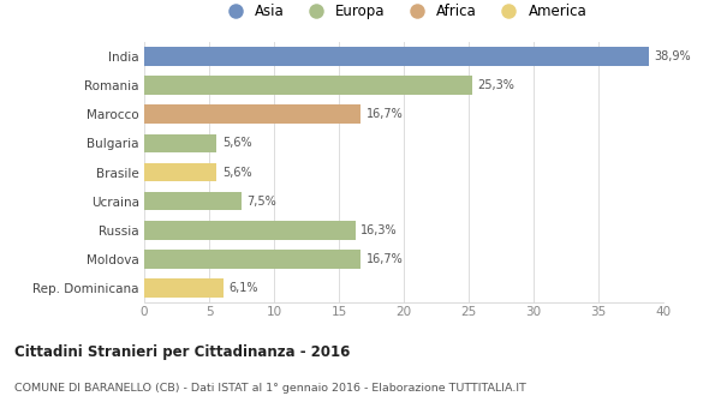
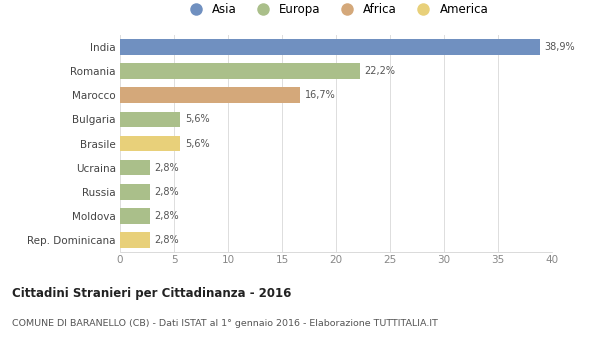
Romania: 25,3% -> 22,2%
Ucraina: 7,5% -> 2,8%
Russia: 16,3% -> 2,8%
Moldova: 16,7% -> 2,8%
Rep. Dominicana: 6,1% -> 2,8%
